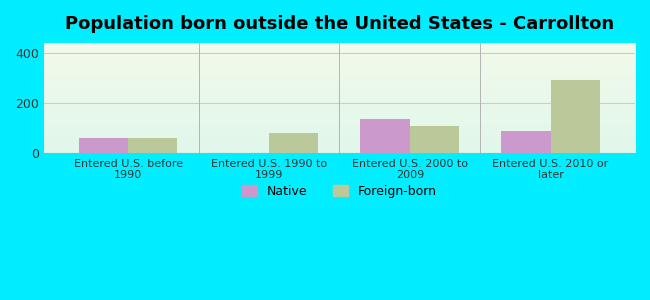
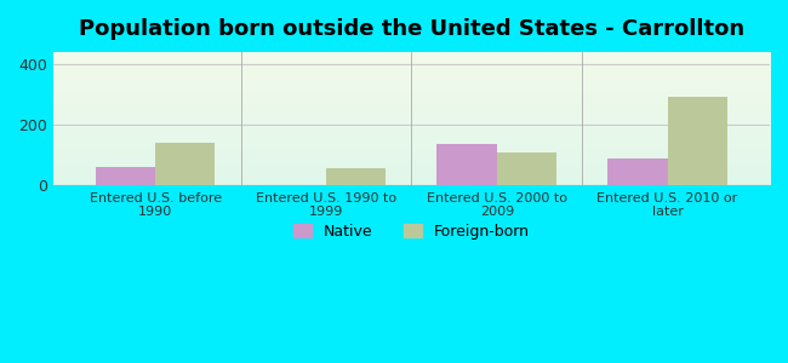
Foreign-born/Entered U.S. before 1990: 60 -> 140
Foreign-born/Entered U.S. 1990 to 1999: 80 -> 55
